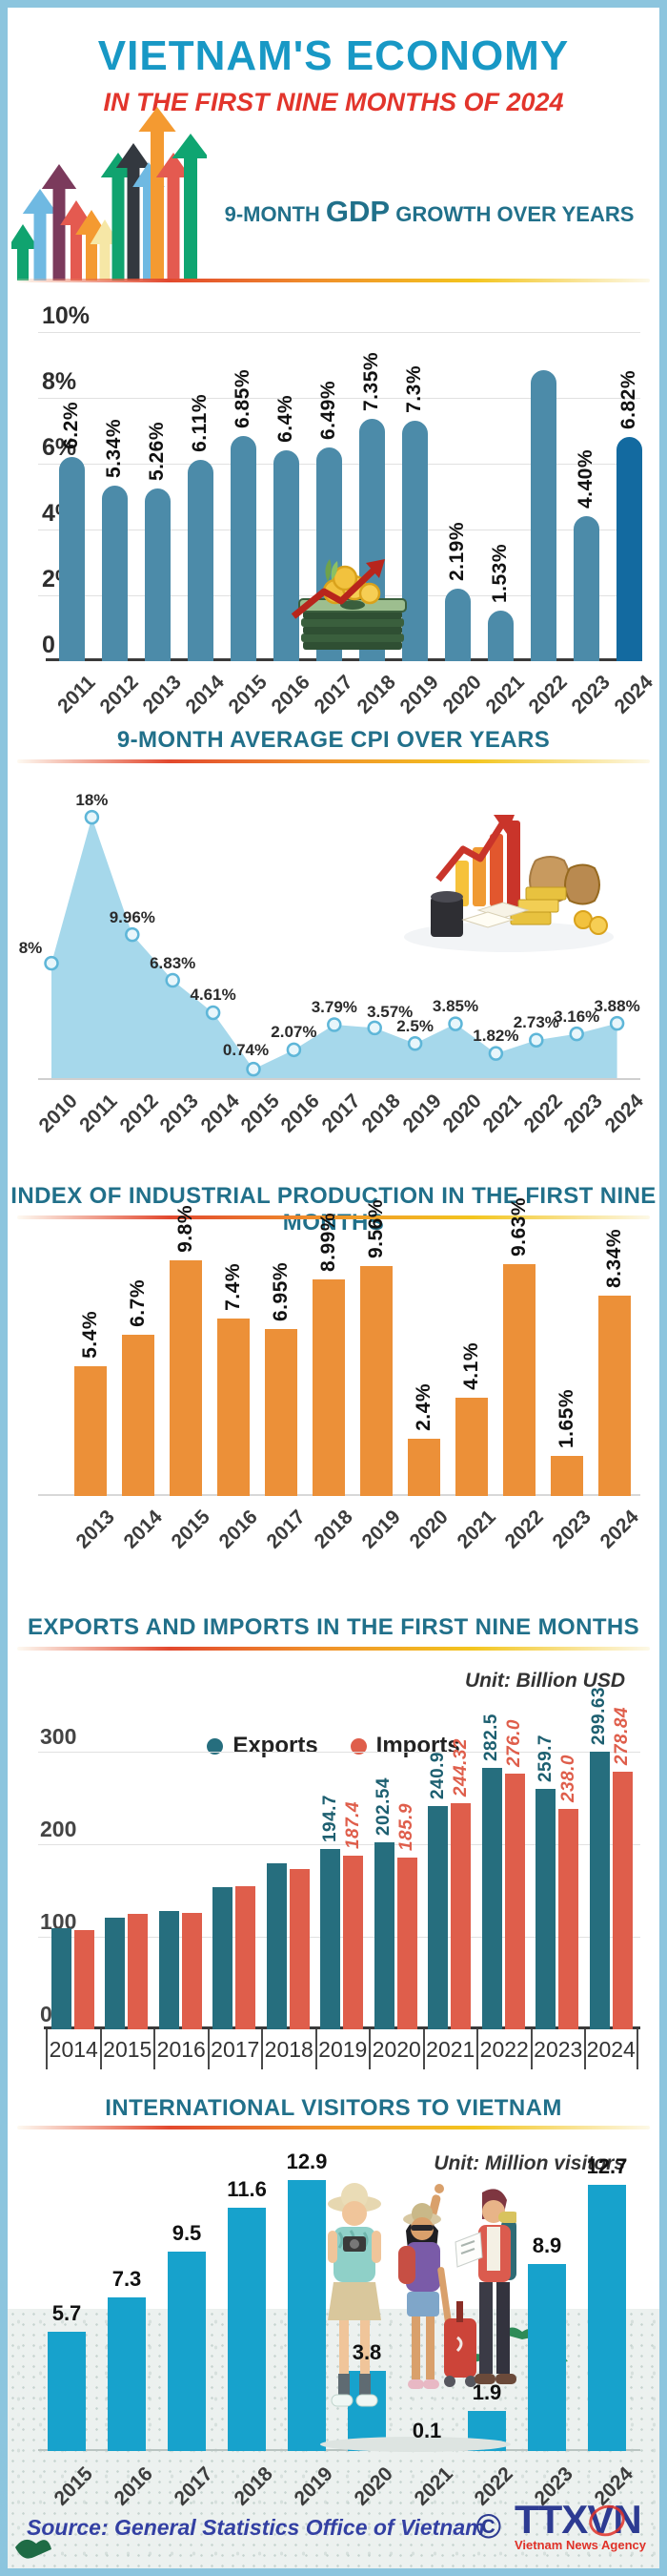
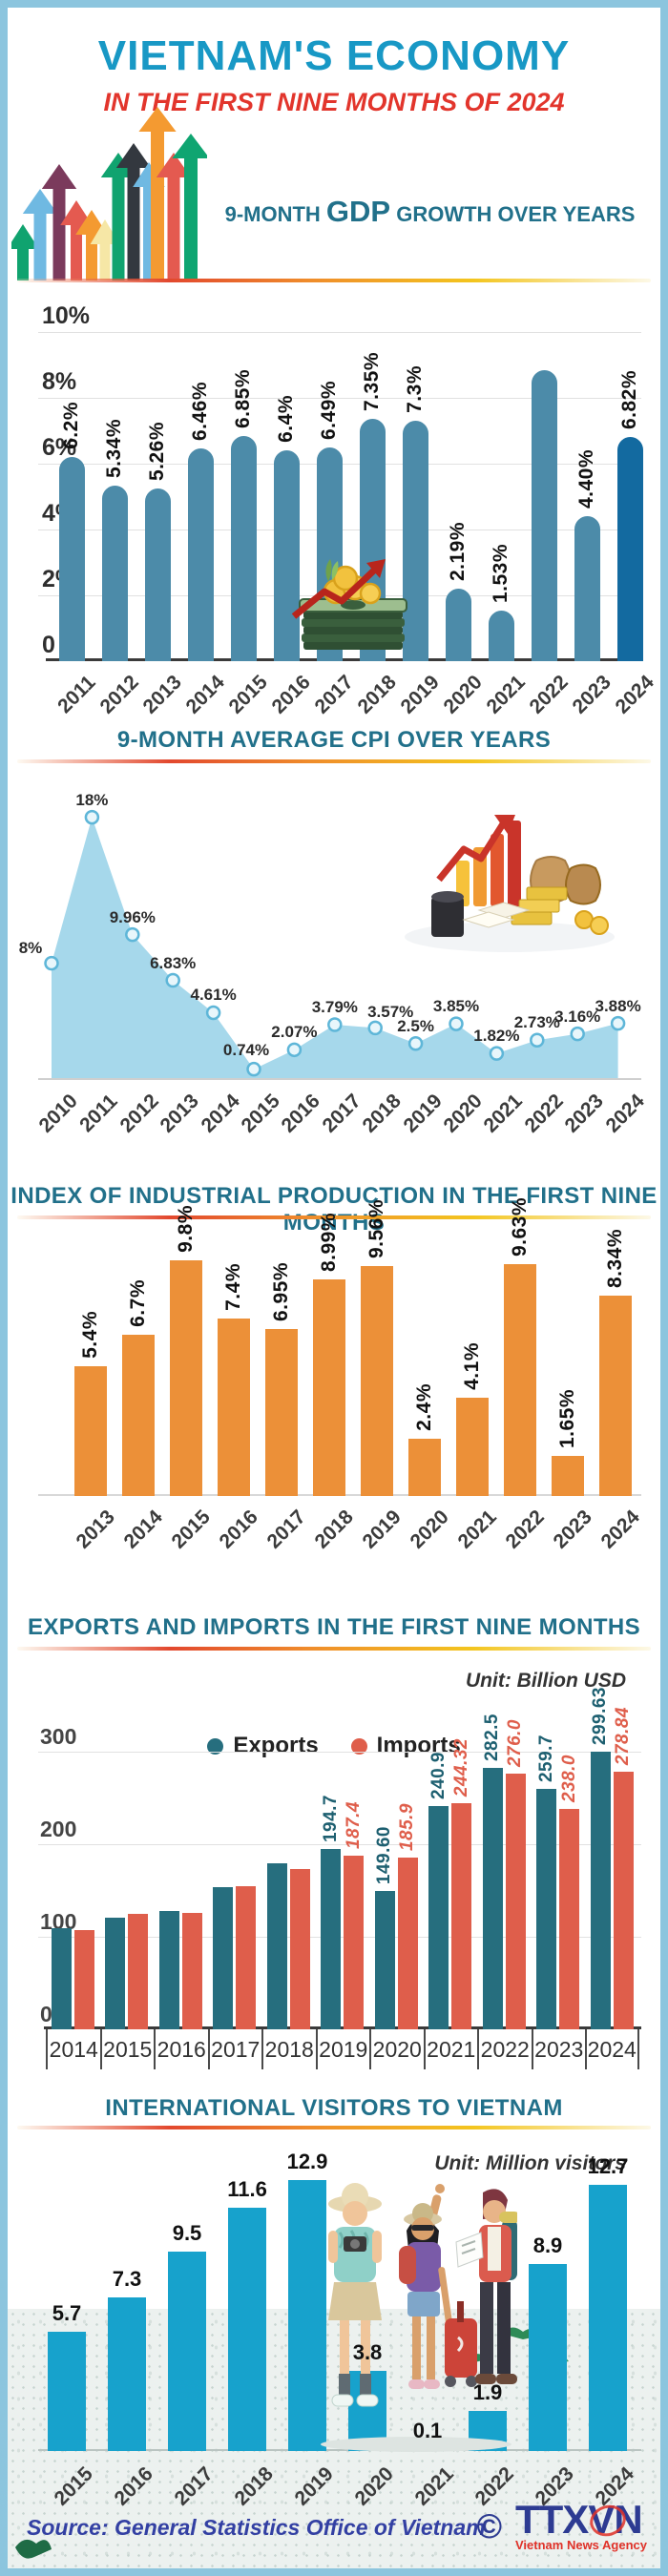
9-MONTH GDP GROWTH OVER YEARS/2014: 6.11% -> 6.46%
EXPORTS AND IMPORTS IN THE FIRST NINE MONTHS/Exports/2020: 202.54 -> 149.60
